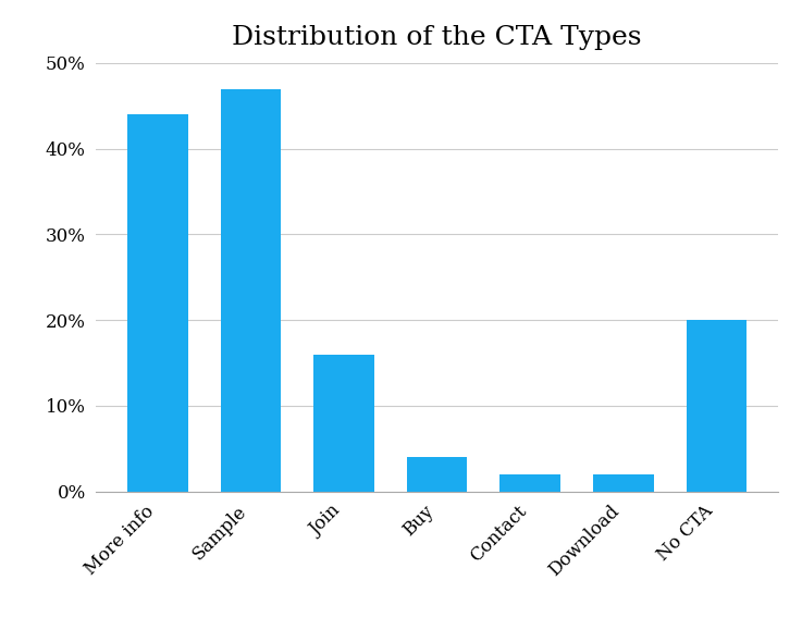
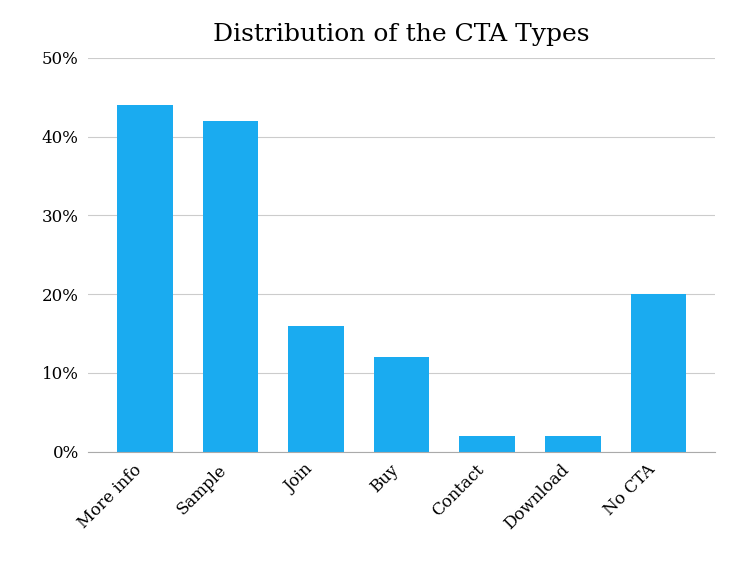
Sample: 47% -> 42%
Buy: 4% -> 12%
